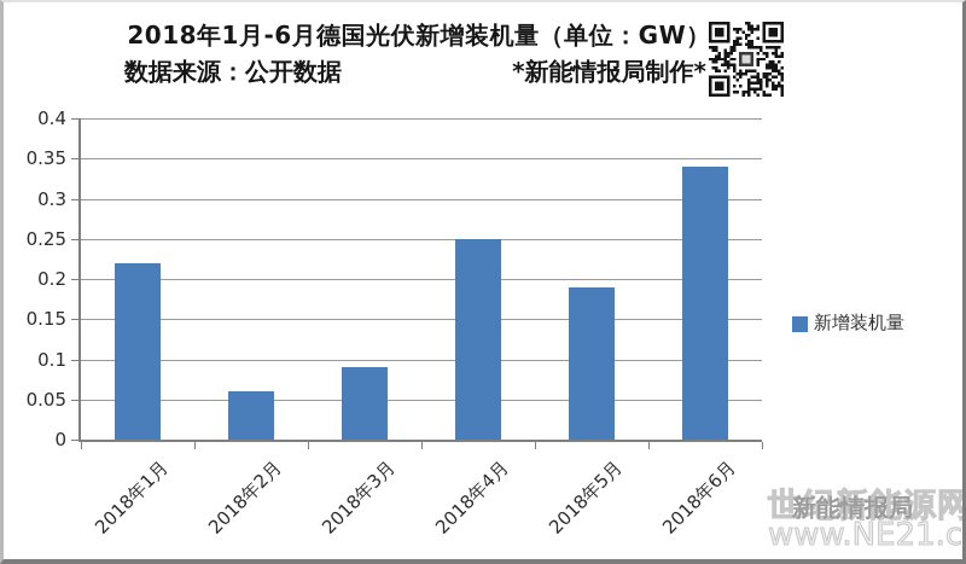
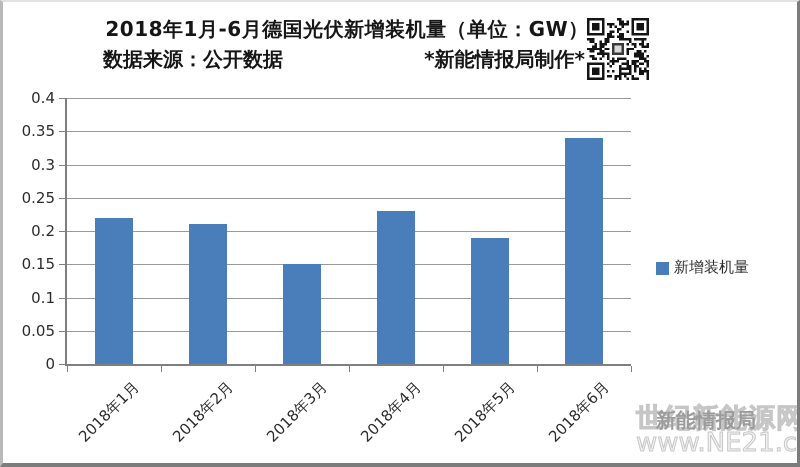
2018年2月: 0.06 -> 0.21
2018年3月: 0.09 -> 0.15
2018年4月: 0.25 -> 0.23
